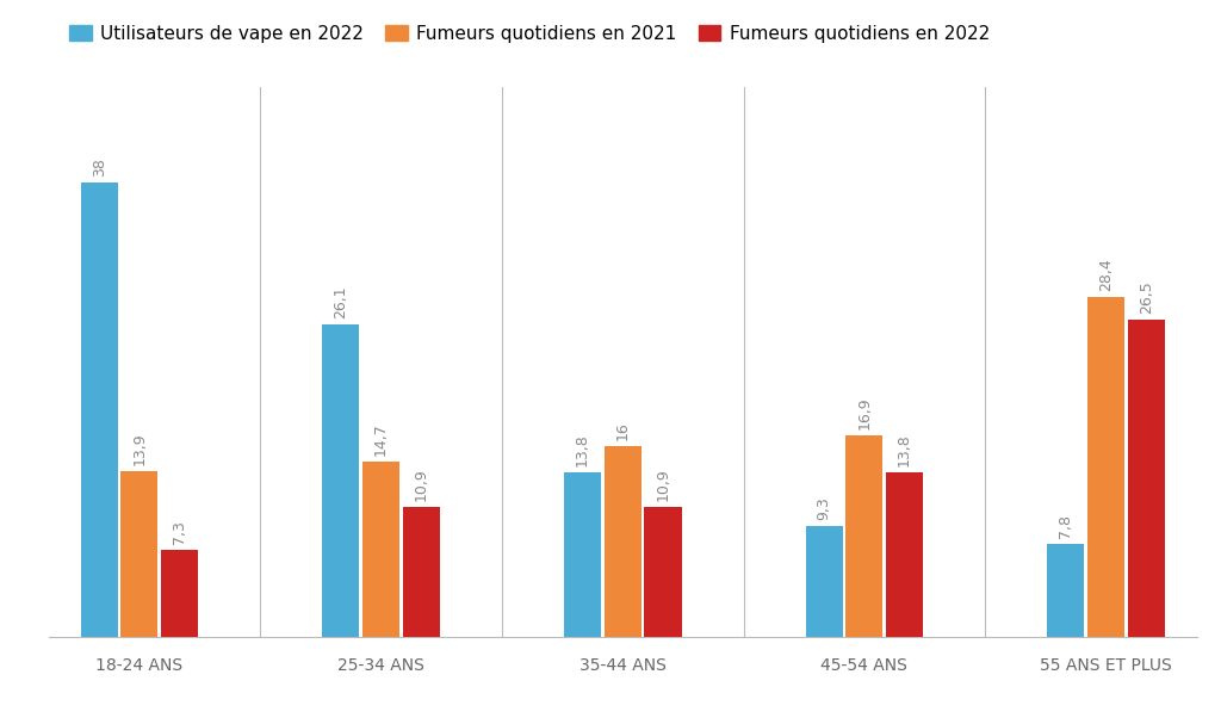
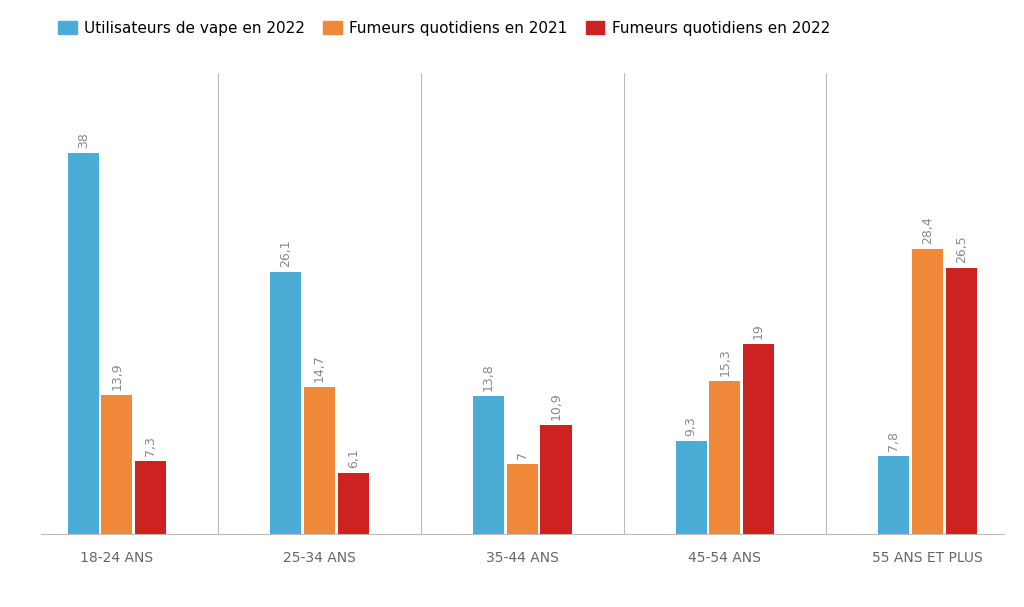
Fumeurs quotidiens en 2022/25-34 ANS: 10,9 -> 6,1
Fumeurs quotidiens en 2021/35-44 ANS: 16 -> 7
Fumeurs quotidiens en 2021/45-54 ANS: 16,9 -> 15,3
Fumeurs quotidiens en 2022/45-54 ANS: 13,8 -> 19
